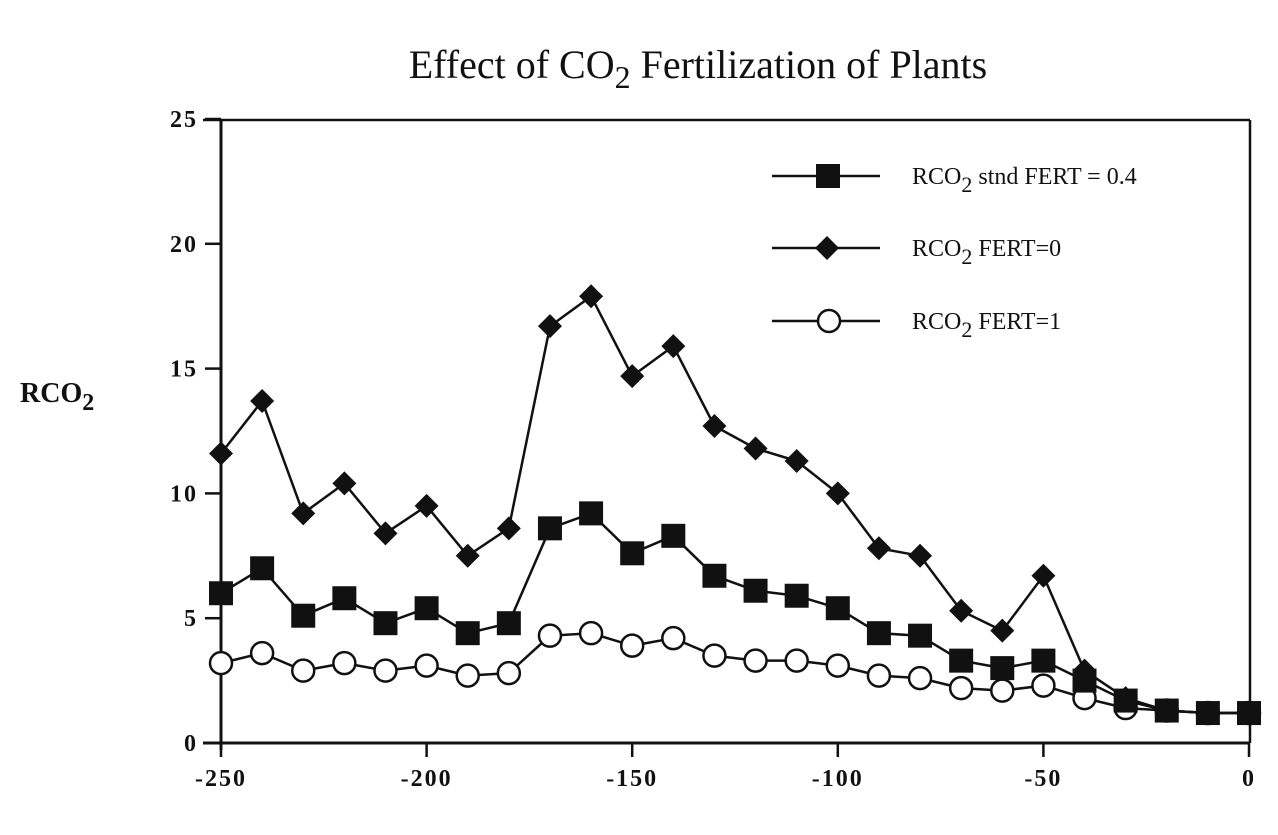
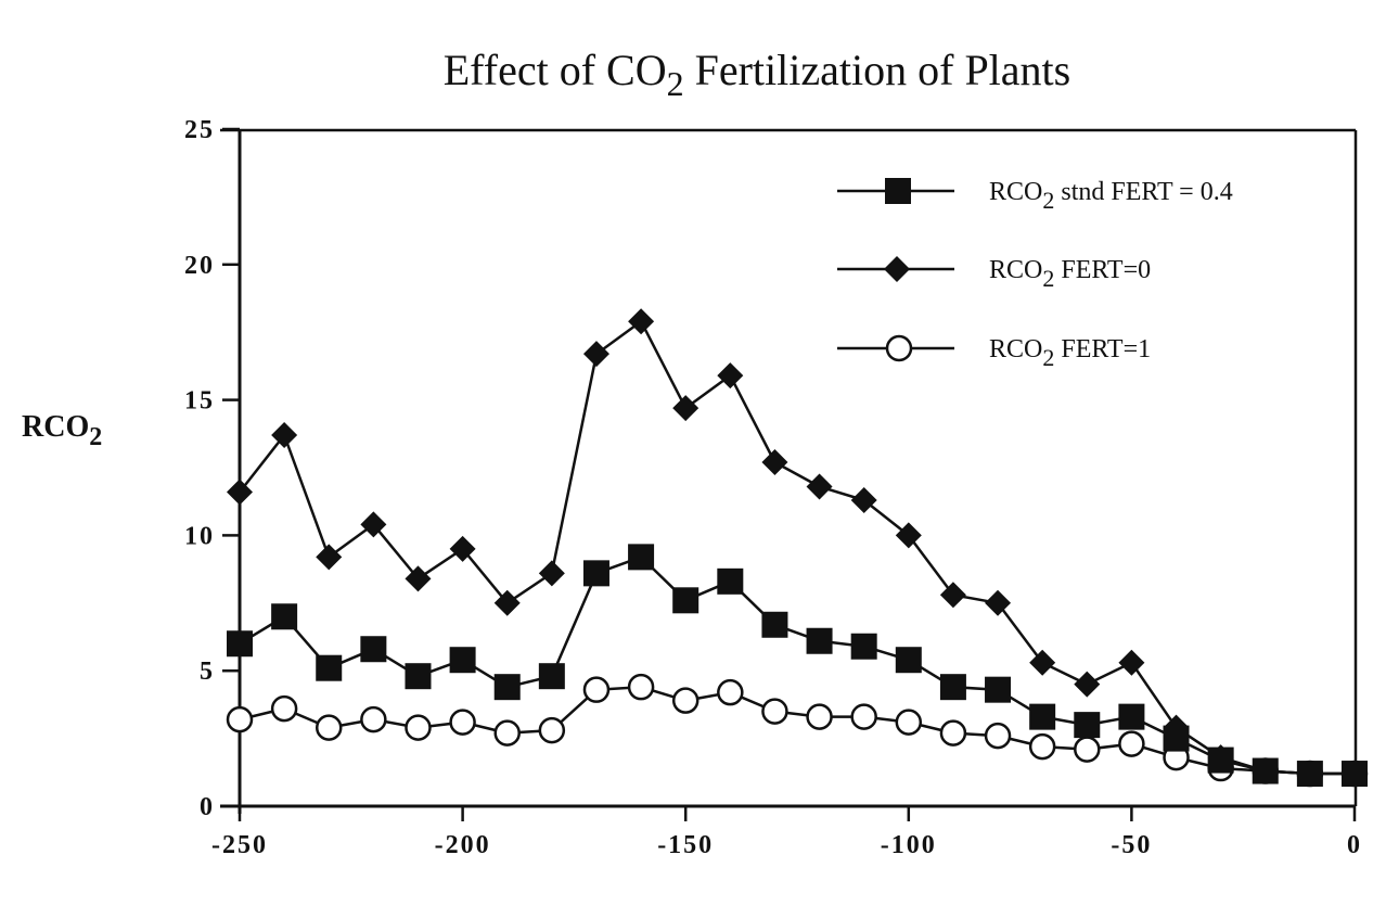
RCO2 FERT=0/-50: 6.7 -> 5.3
